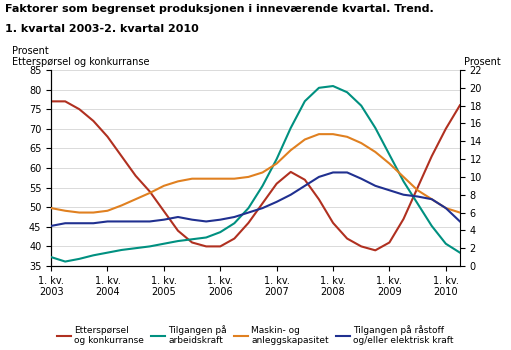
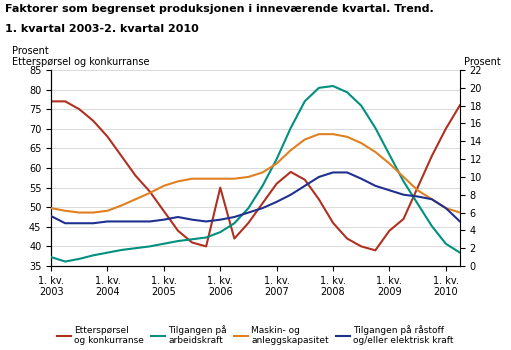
Tilgangen på råstoff og/eller elektrisk kraft/1. kv. 2003: 4.5 -> 5.6
Etterspørsel og konkurranse/1. kv. 2006: 40 -> 55
Etterspørsel og konkurranse/1. kv. 2009: 41 -> 44
